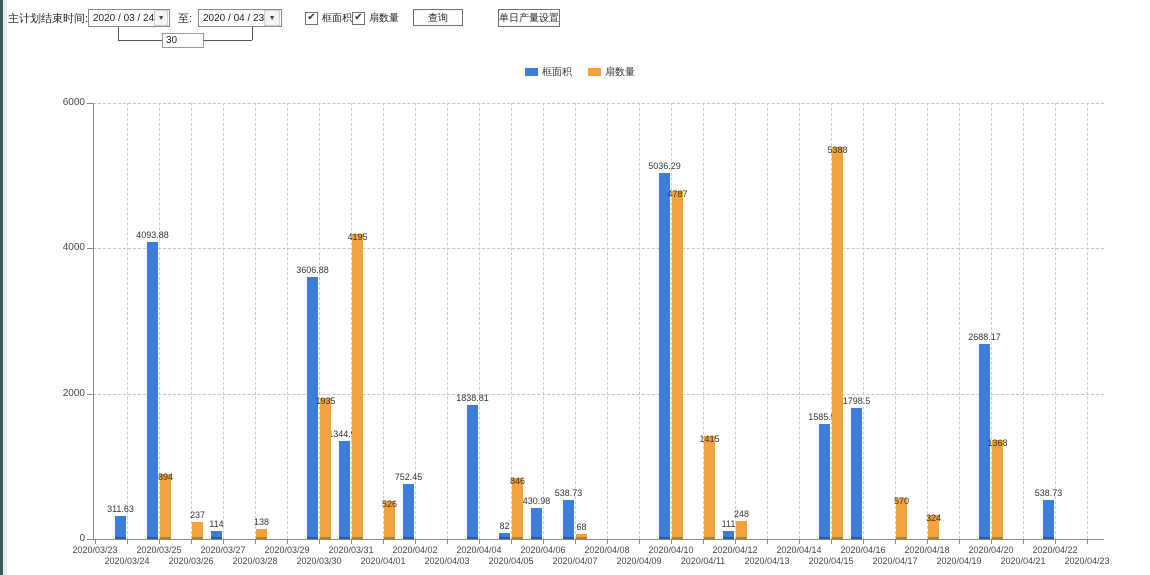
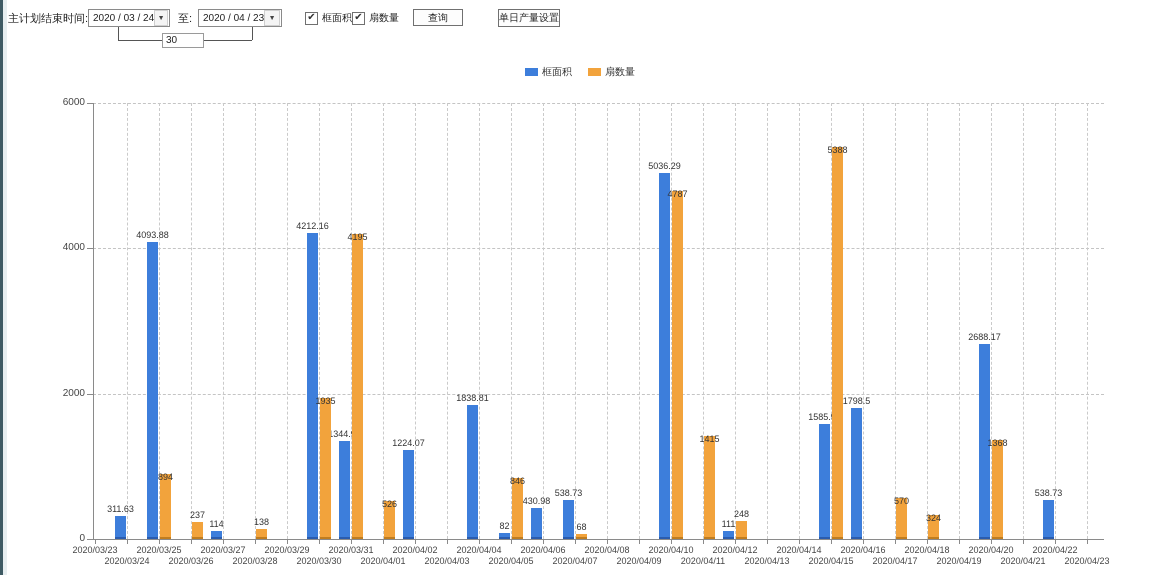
框面积/2020/03/30: 3606.88 -> 4212.16
框面积/2020/04/02: 752.45 -> 1224.07
